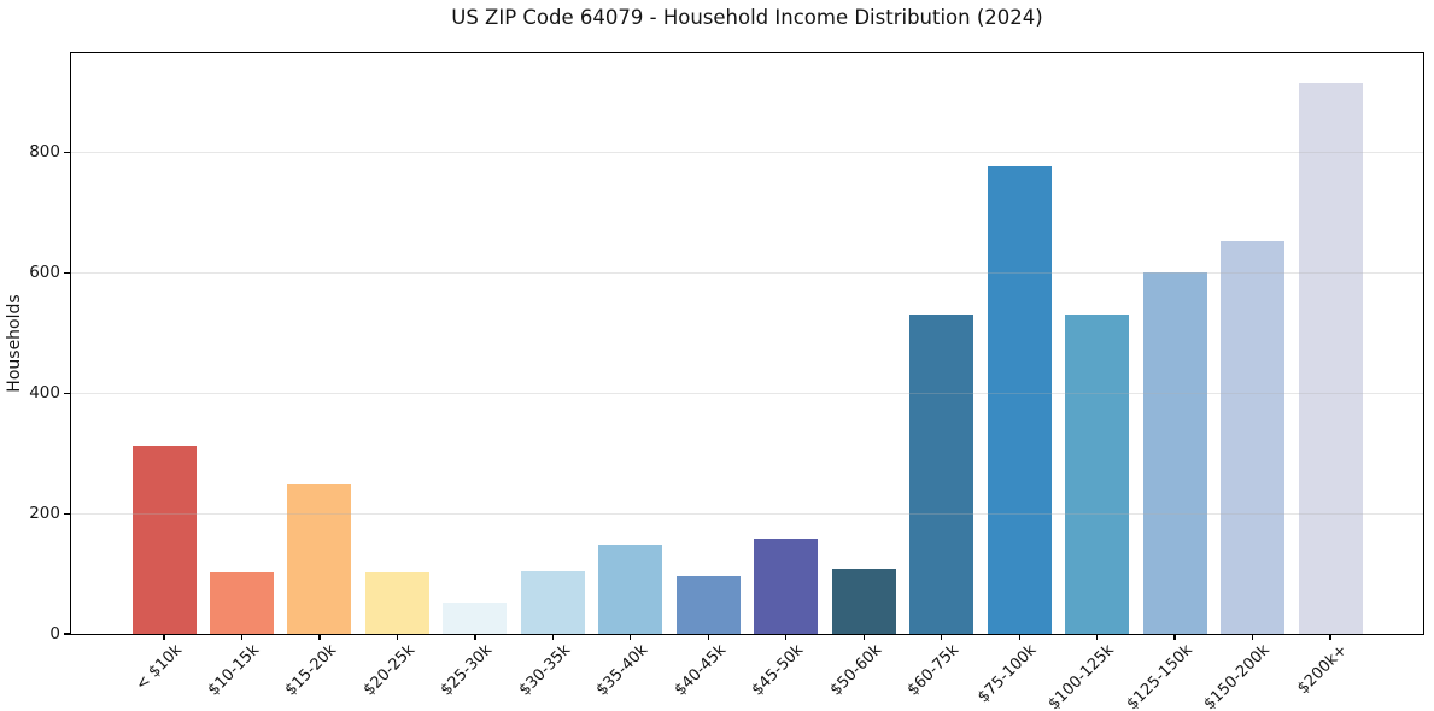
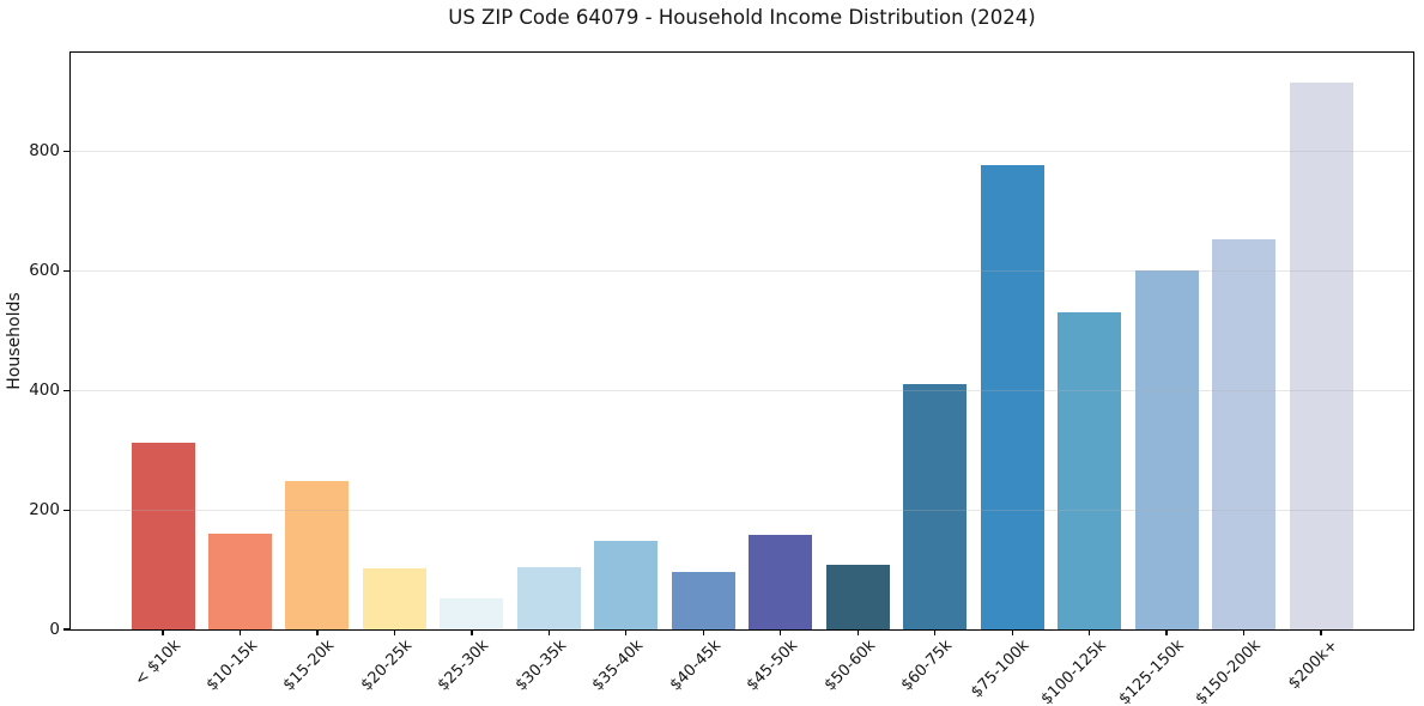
$10-15k: 100 -> 160
$60-75k: 530 -> 410
